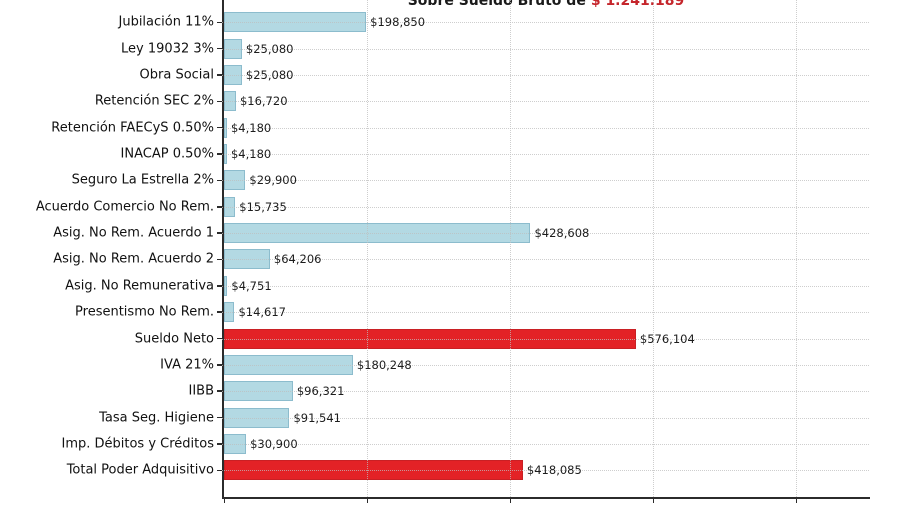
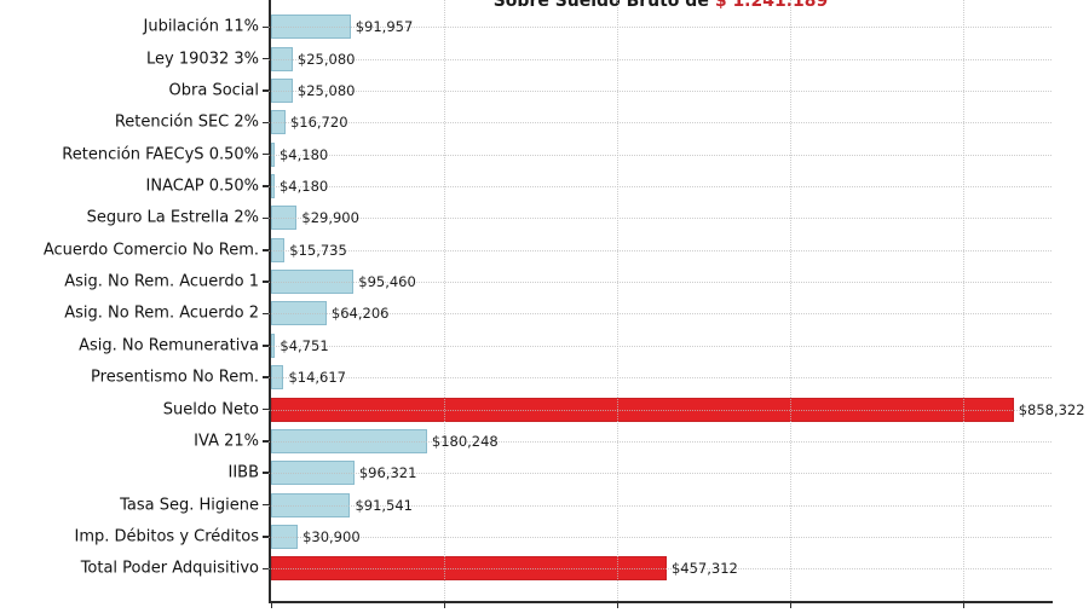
Jubilación 11%: $198,850 -> $91,957
Asig. No Rem. Acuerdo 1: $428,608 -> $95,460
Sueldo Neto: $576,104 -> $858,322
Total Poder Adquisitivo: $418,085 -> $457,312
